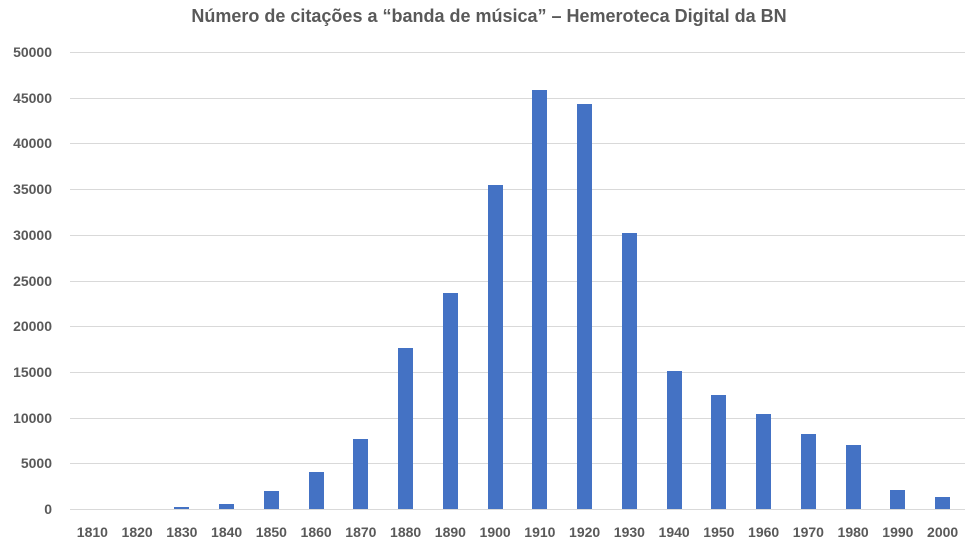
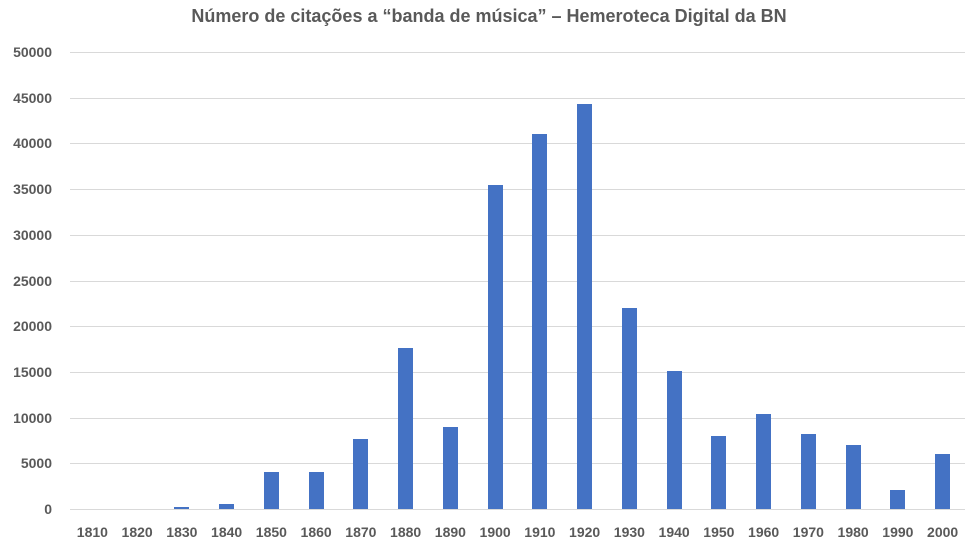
1850: 2000 -> 4000
1890: 24000 -> 9000
1910: 46000 -> 41000
1930: 30000 -> 22000
1950: 12000 -> 8000
2000: 1000 -> 6000
